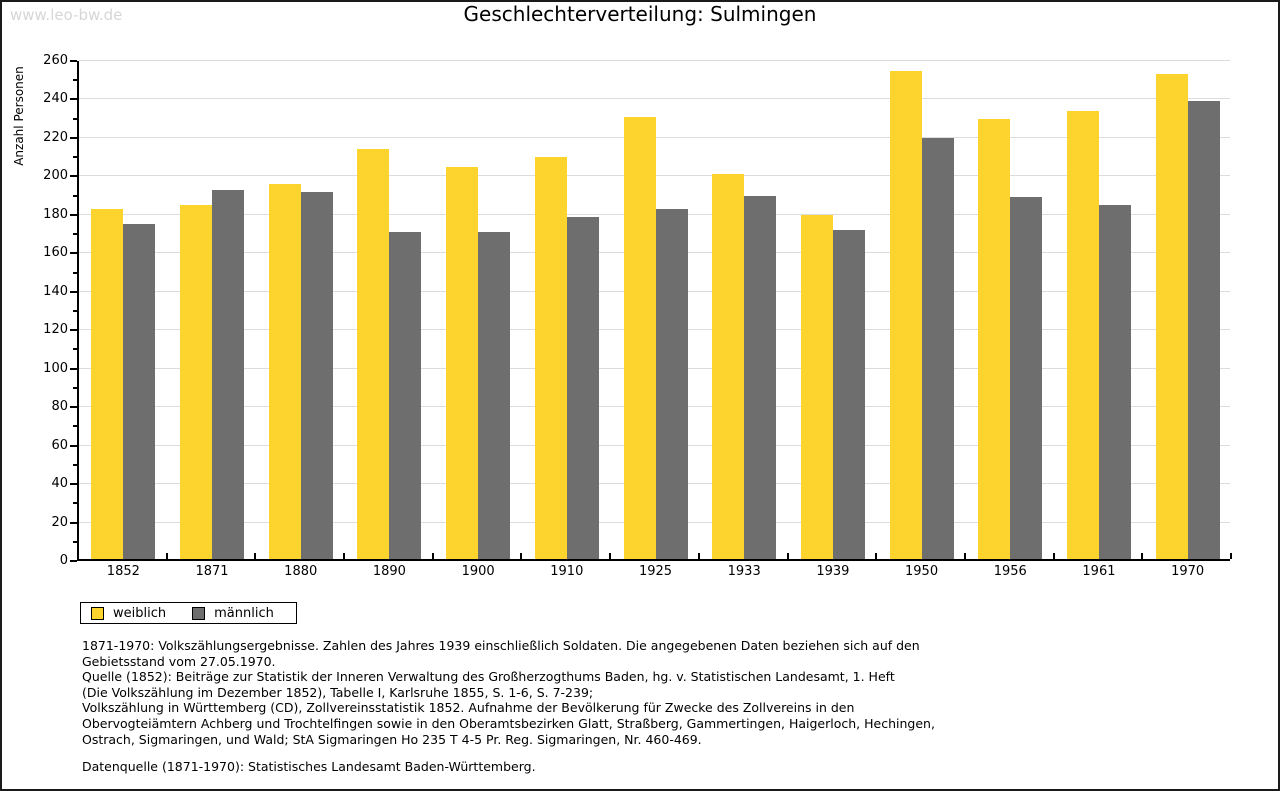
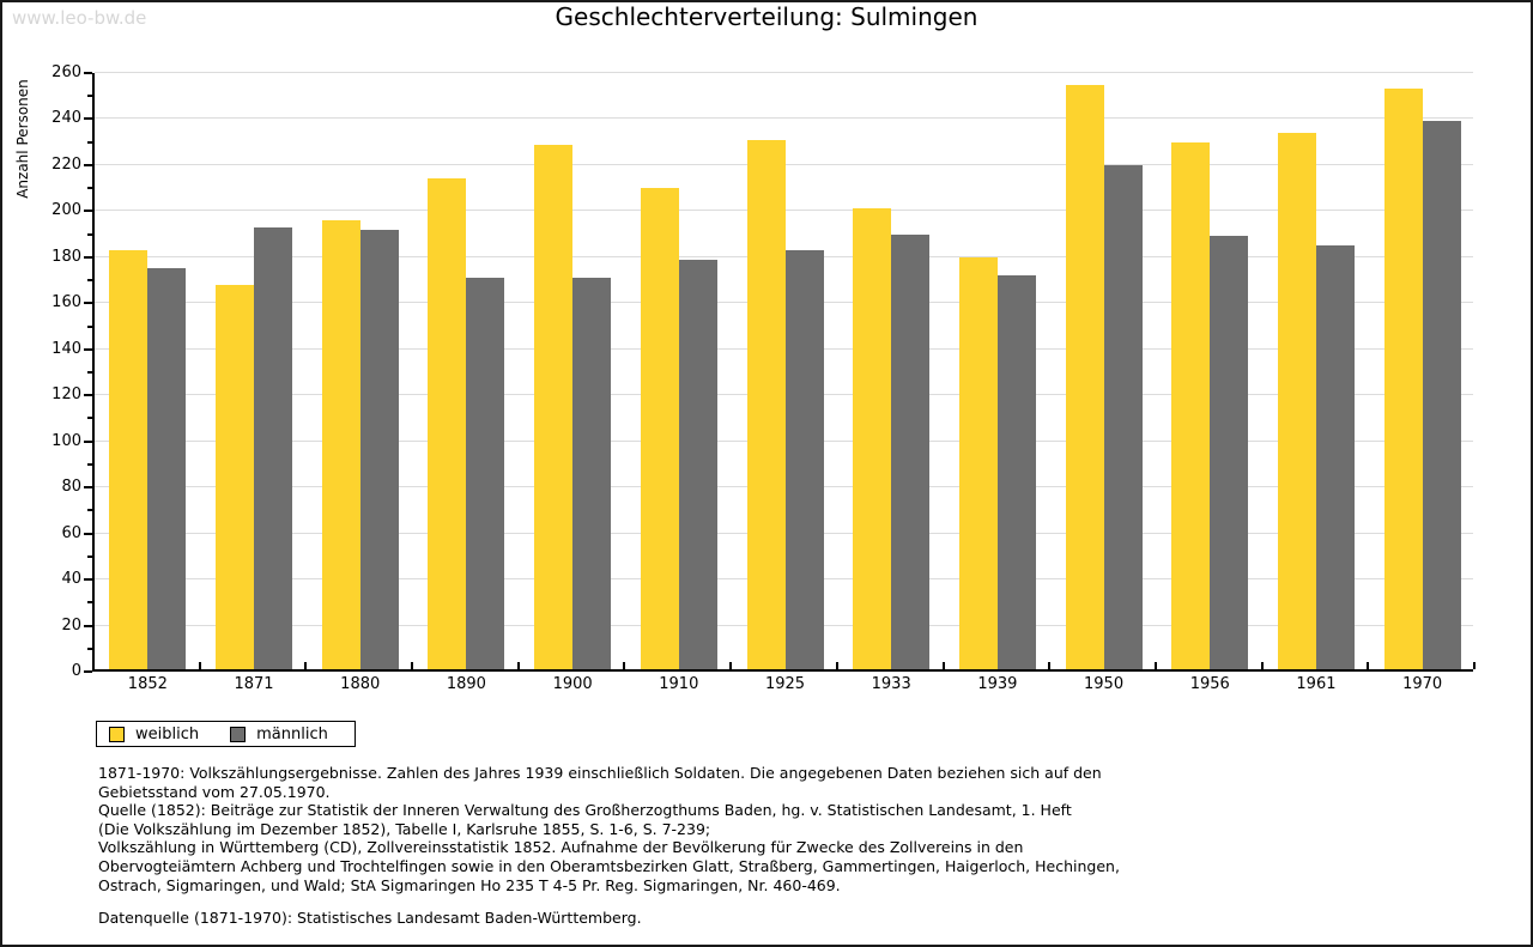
weiblich/1871: 184 -> 167
weiblich/1900: 204 -> 228
